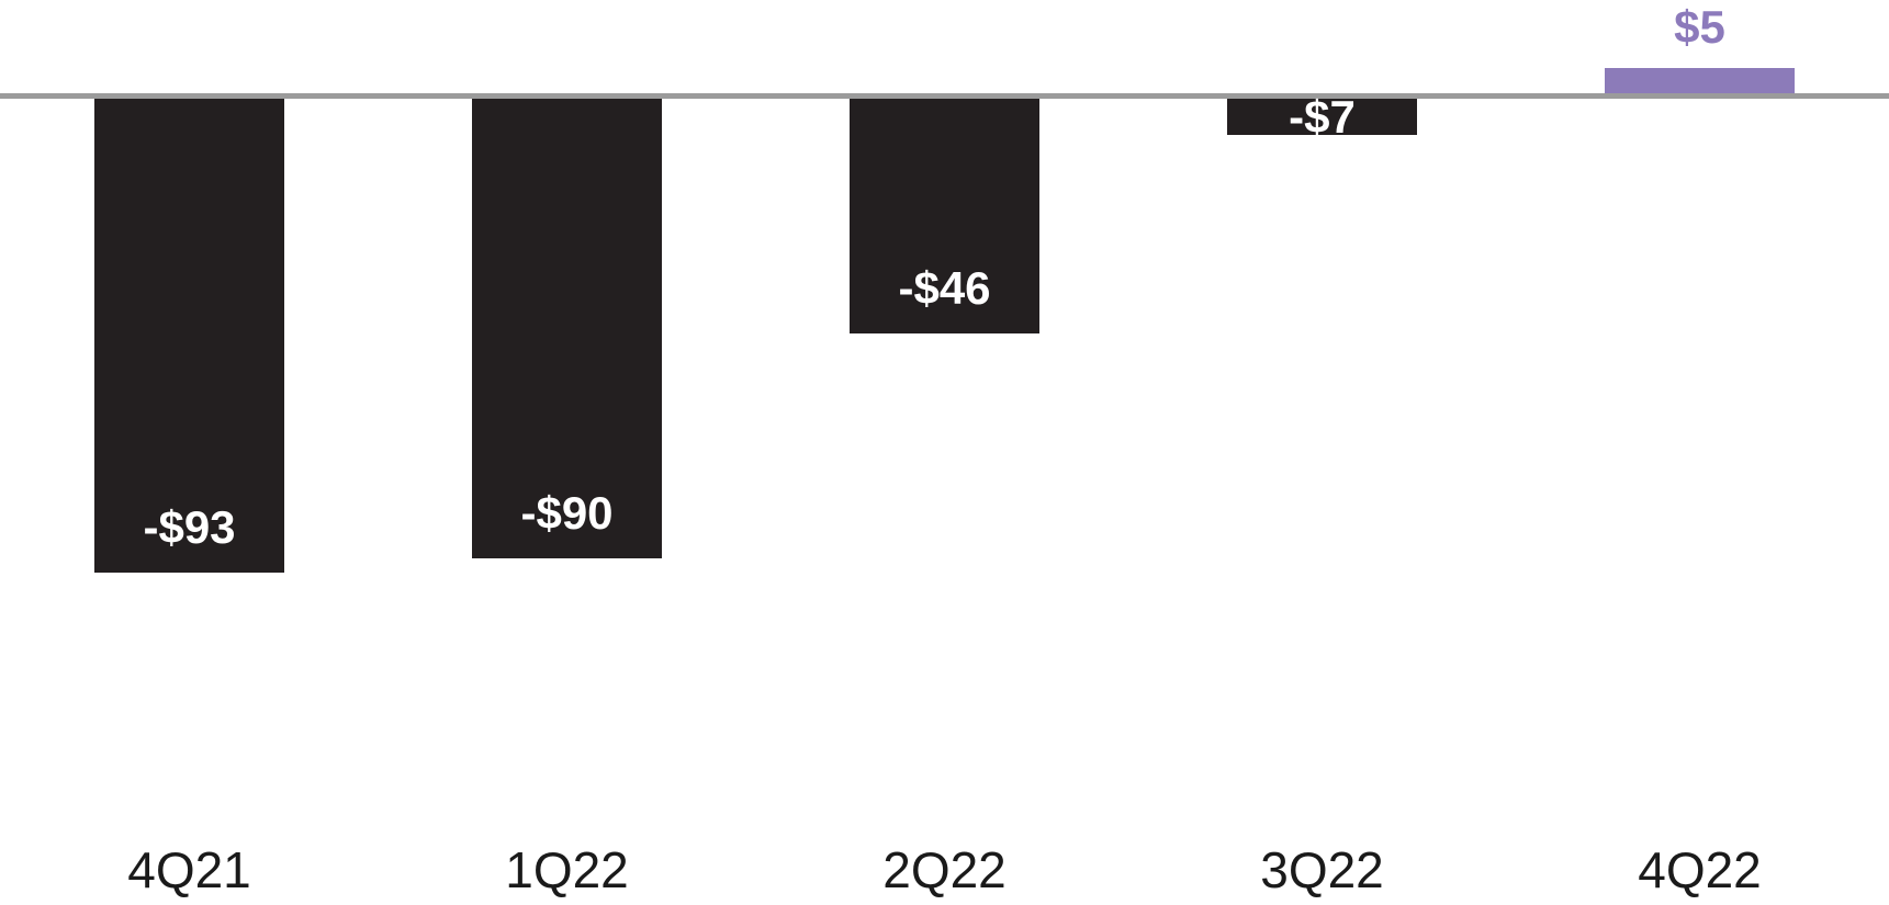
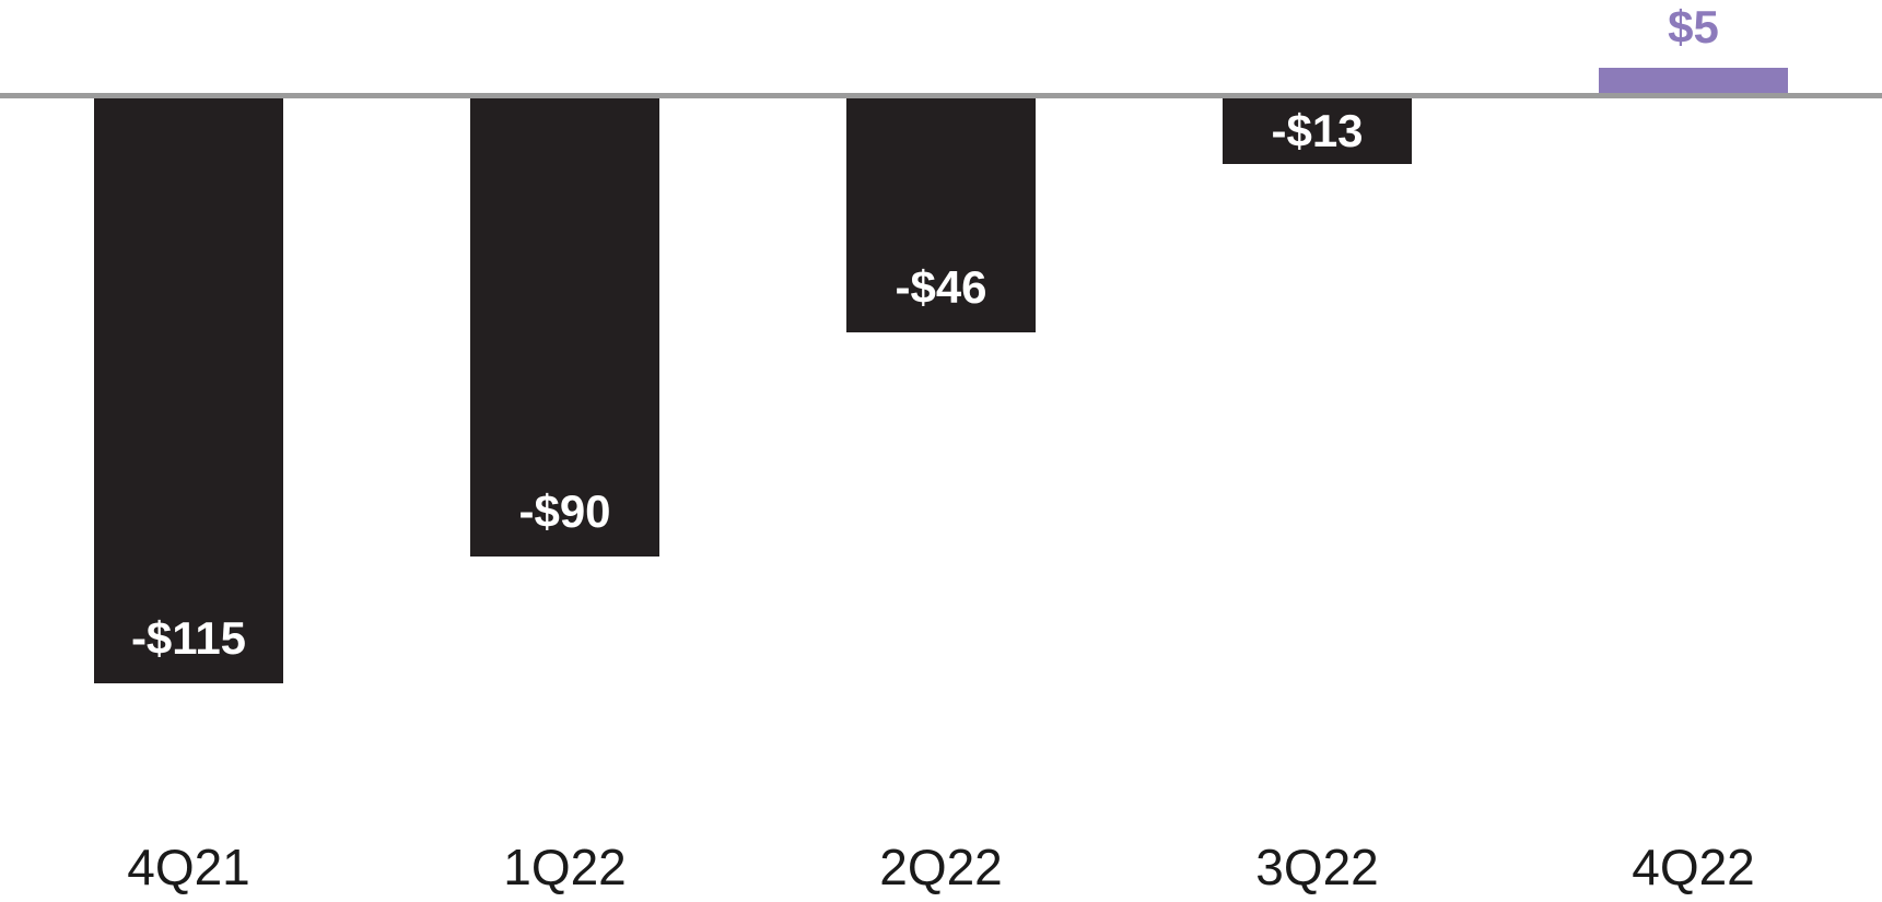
4Q21: -$93 -> -$115
3Q22: -$7 -> -$13
